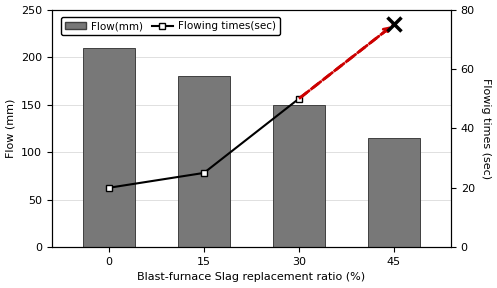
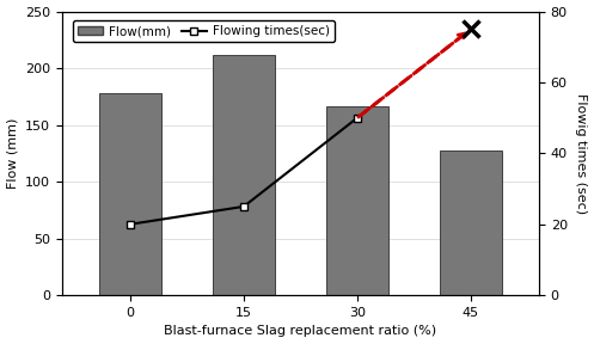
Flow(mm)/0: 210 -> 178
Flow(mm)/15: 180 -> 212
Flow(mm)/30: 150 -> 166
Flow(mm)/45: 115 -> 128
